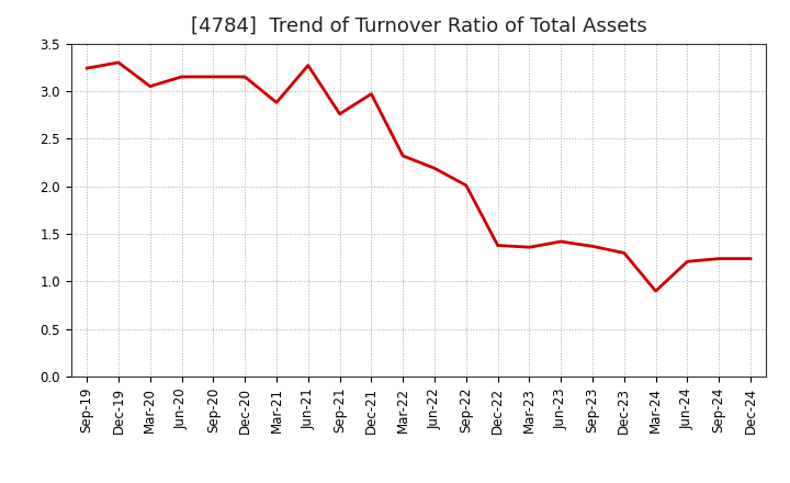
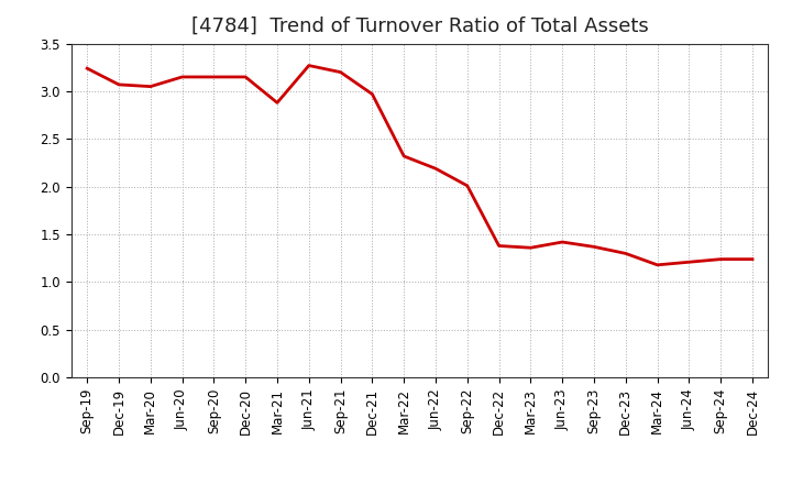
Dec-19: 3.30 -> 3.07
Sep-21: 2.76 -> 3.20
Mar-24: 0.90 -> 1.18
